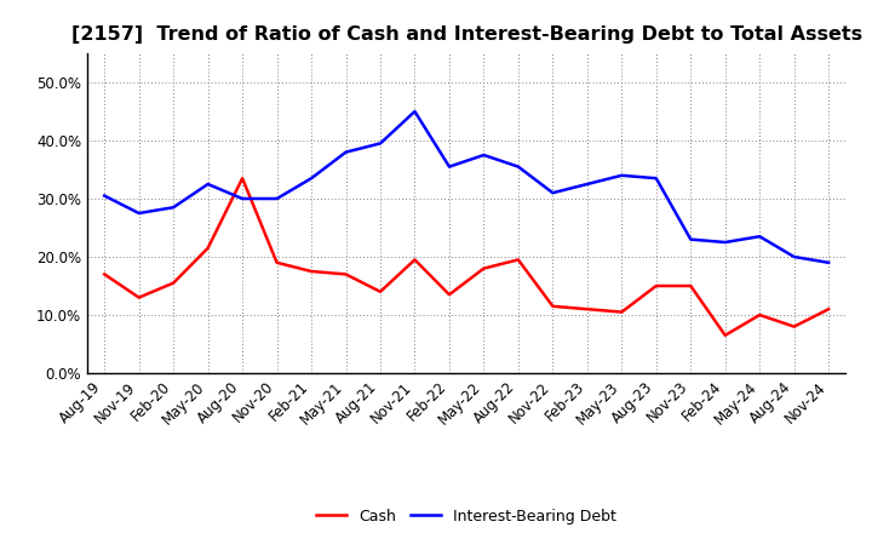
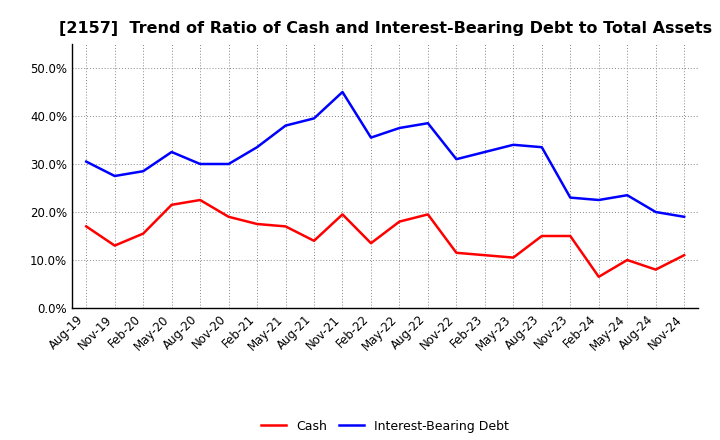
Cash/Aug-20: 33.5% -> 22.5%
Interest-Bearing Debt/Aug-22: 35.5% -> 38.5%
